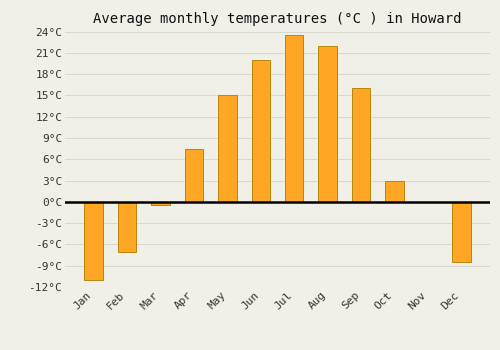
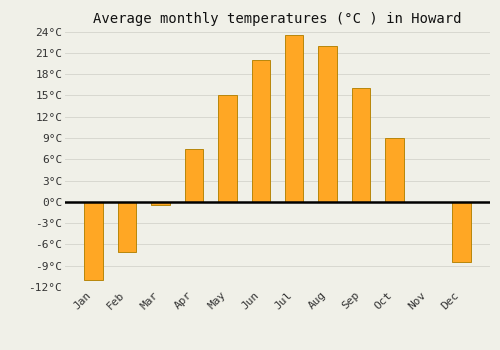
Oct: 3.0°C -> 9.0°C
